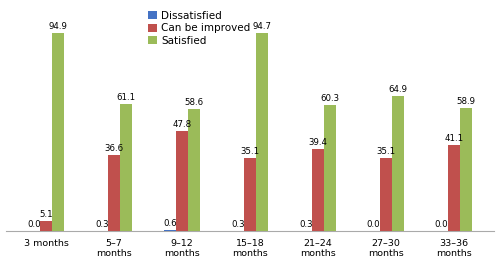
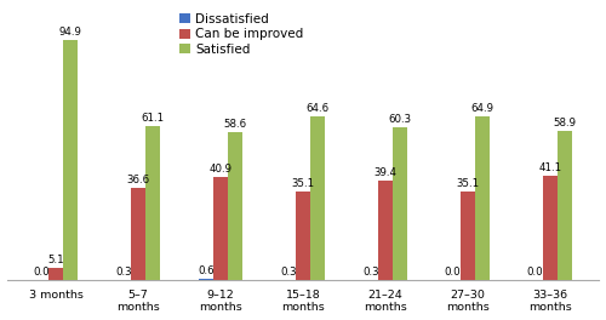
Can be improved/9–12 months: 47.8 -> 40.9
Satisfied/15–18 months: 94.7 -> 64.6
